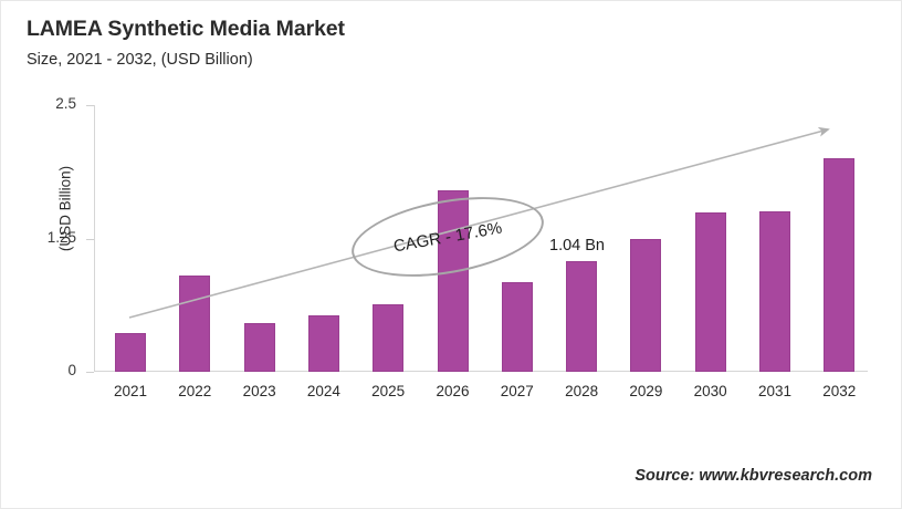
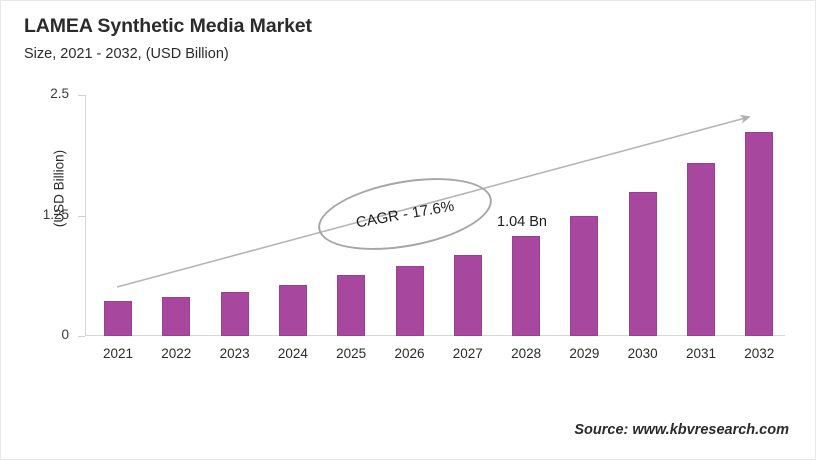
2022: 0.9 -> 0.4
2026: 1.7 -> 0.7
2031: 1.5 -> 1.8
2032: 2.0 -> 2.1
